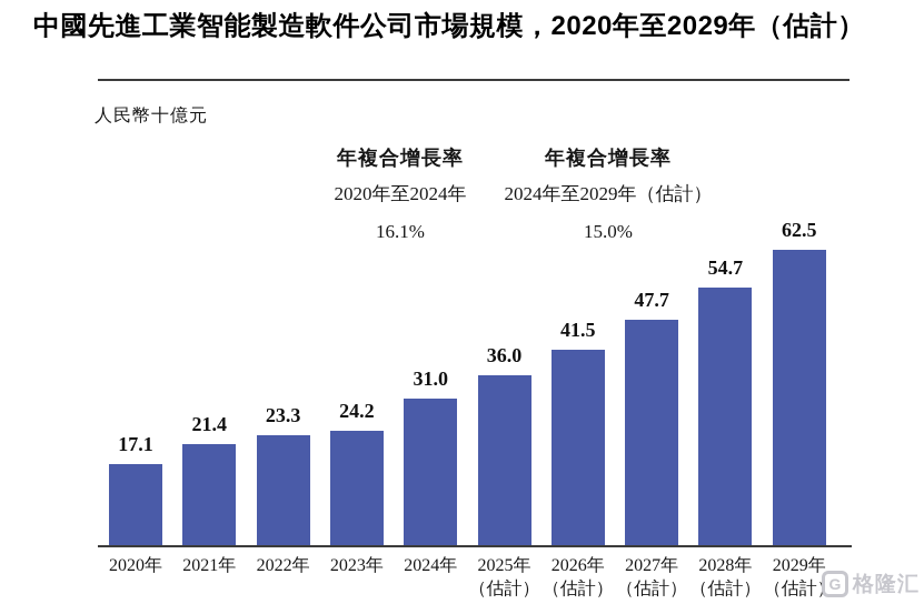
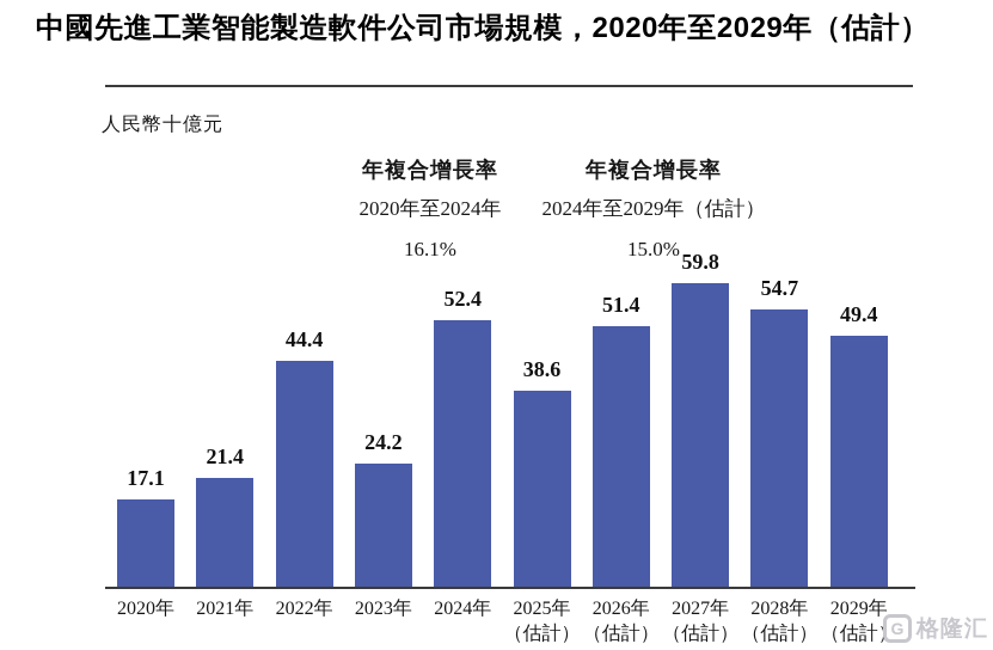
2022年: 23.3 -> 44.4
2024年: 31.0 -> 52.4
2025年（估計）: 36.0 -> 38.6
2026年（估計）: 41.5 -> 51.4
2027年（估計）: 47.7 -> 59.8
2029年（估計）: 62.5 -> 49.4
